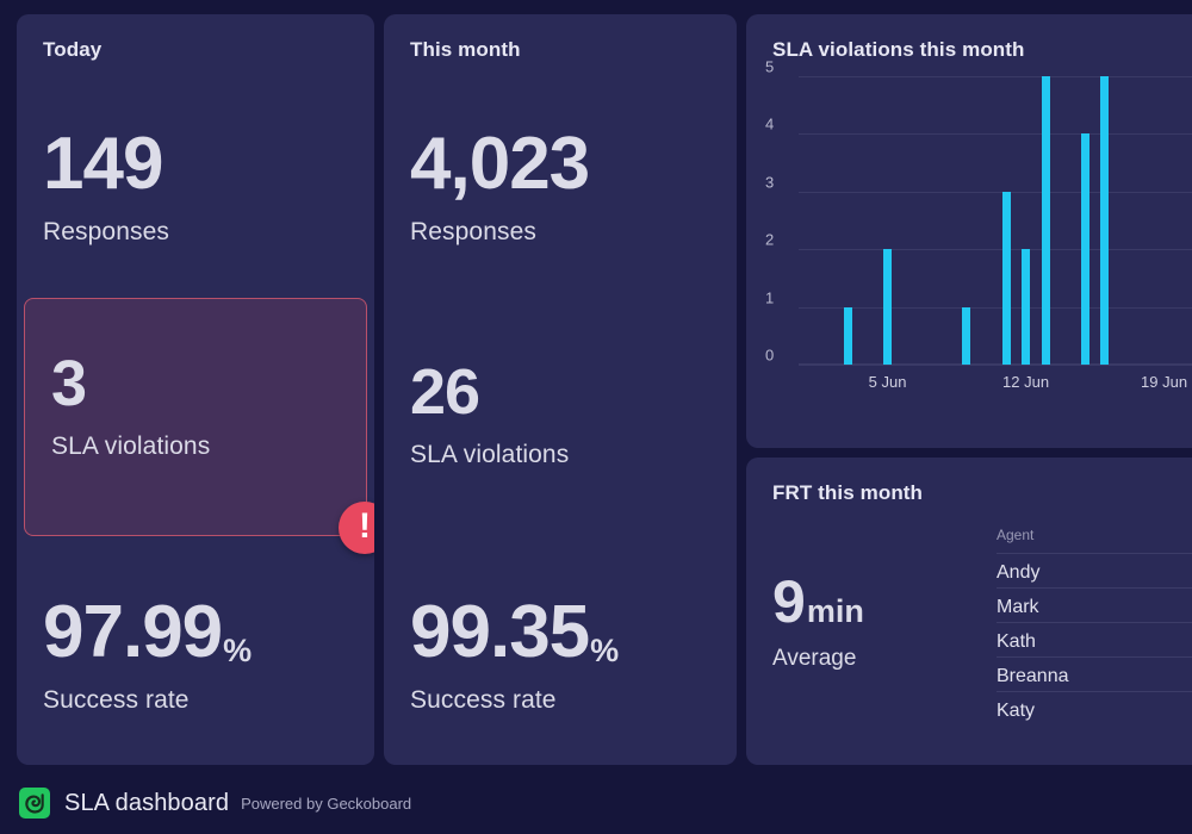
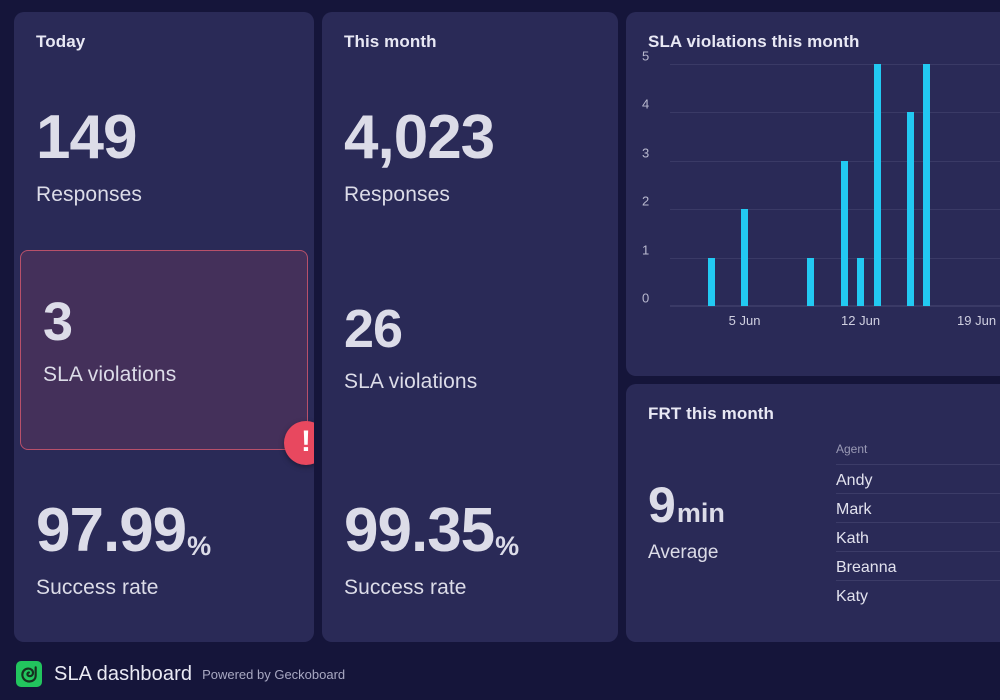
12 Jun: 2 -> 1
